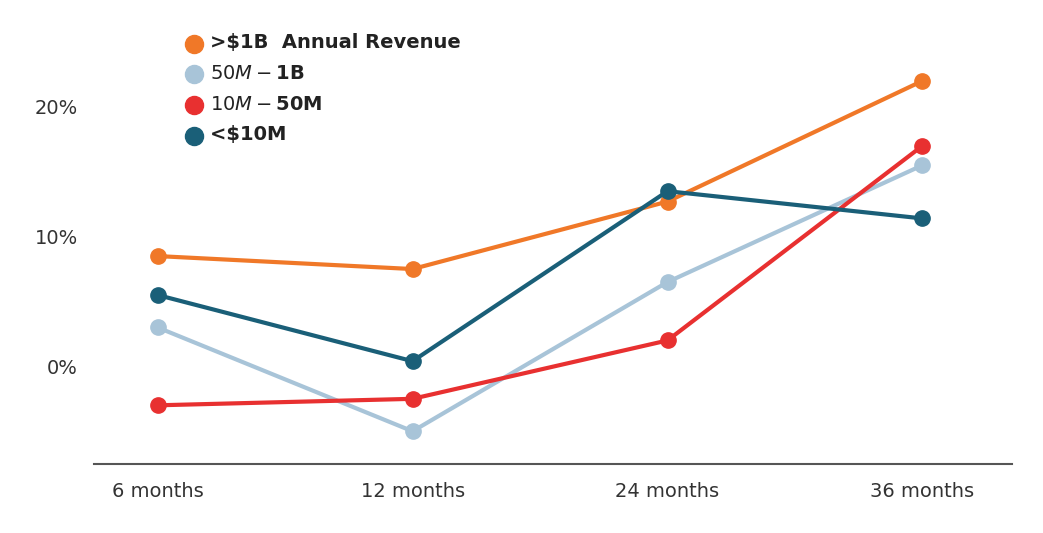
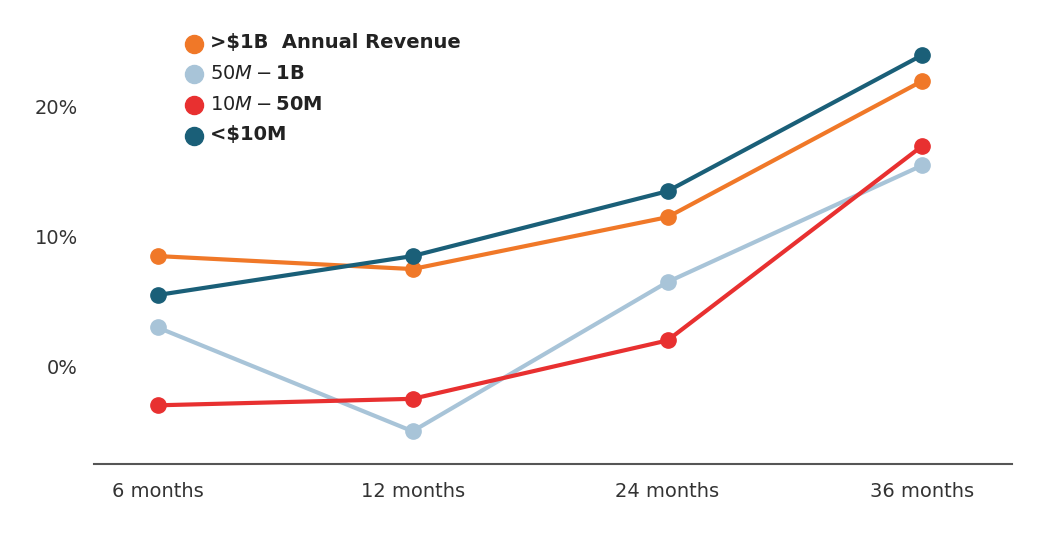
<​$10M/12 months: 0.4% -> 8.5%
>​$1B Annual Revenue/24 months: 12.7% -> 11.5%
<​$10M/36 months: 11.4% -> 24.0%
